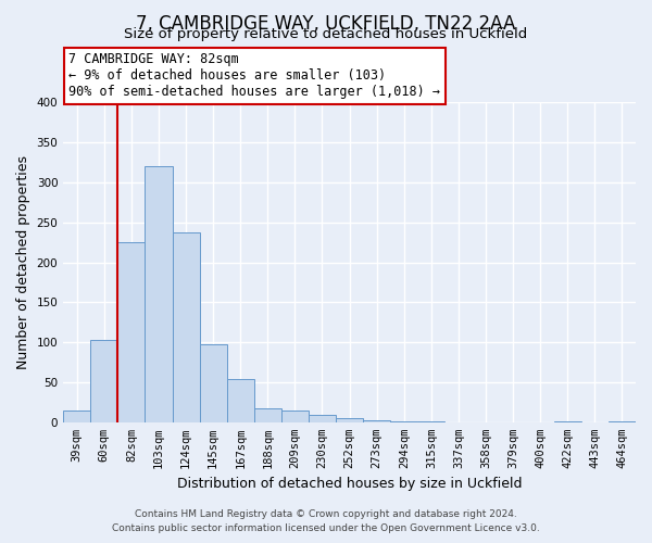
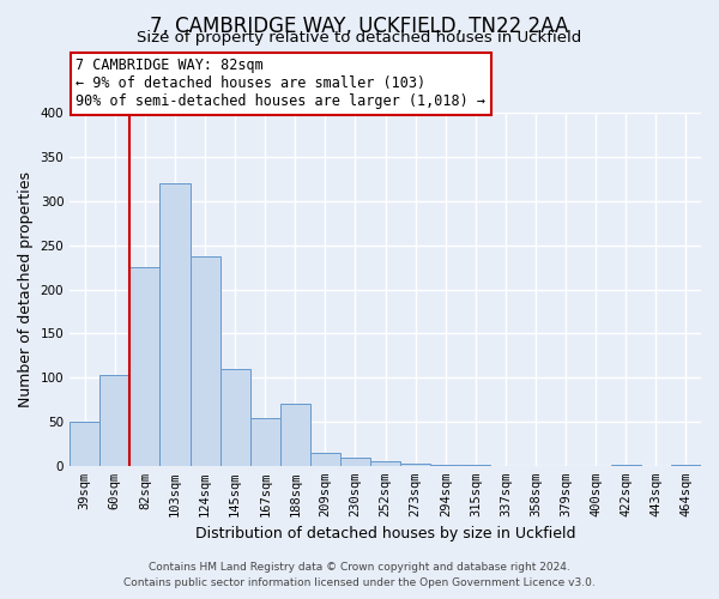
39sqm: 14 -> 50
145sqm: 97 -> 110
188sqm: 17 -> 70
